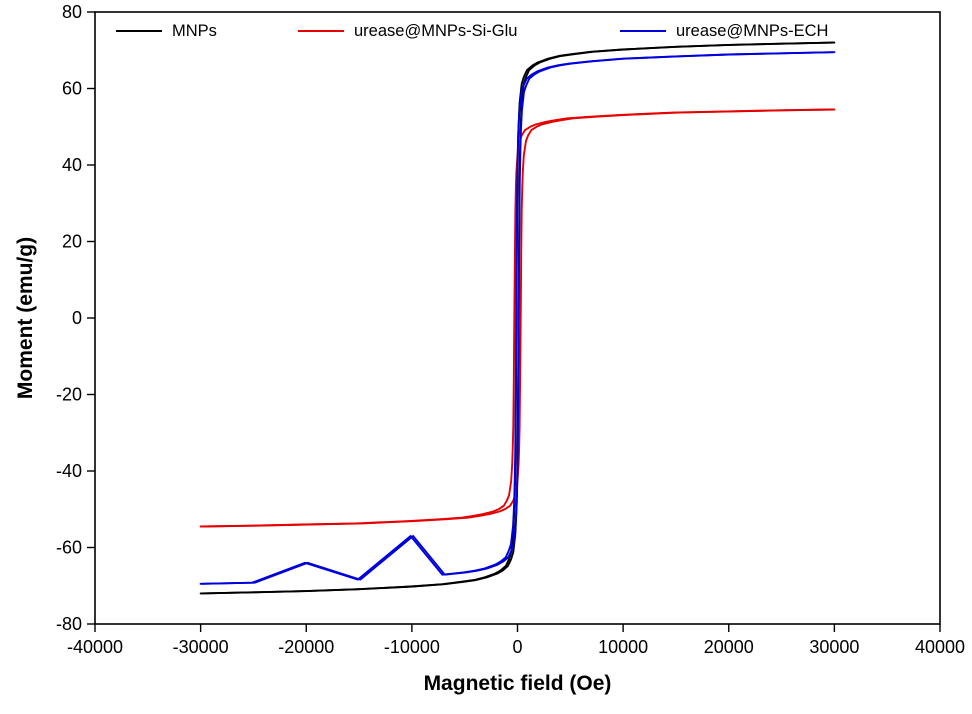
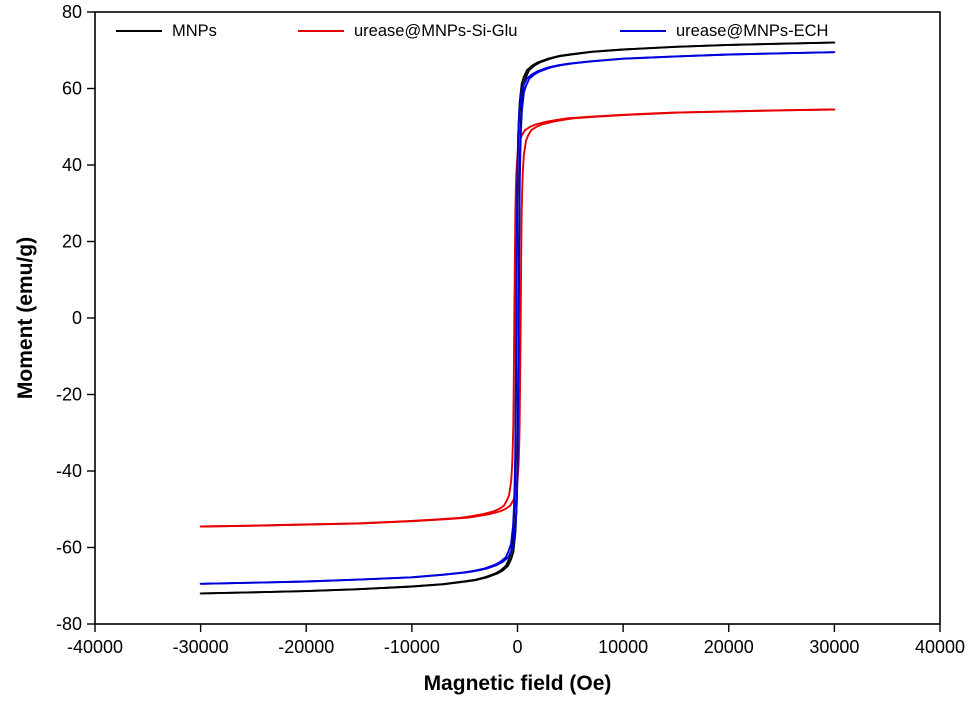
urease@MNPs-ECH/-20000: -64 -> -69
urease@MNPs-ECH/-10000: -57 -> -68
